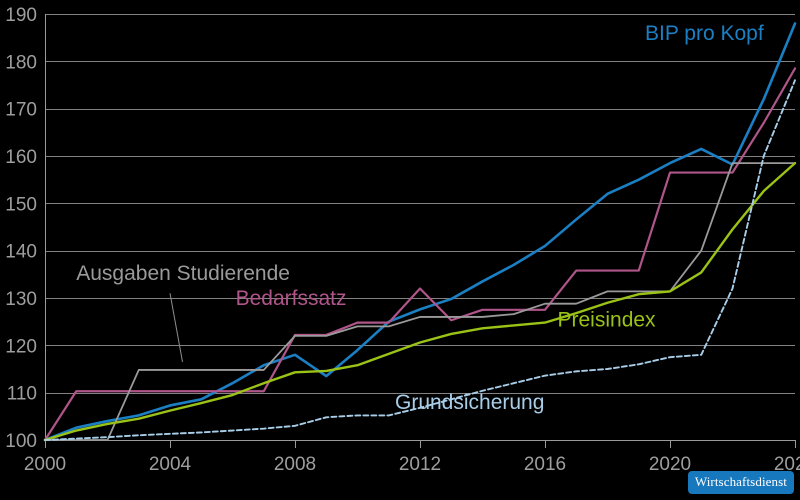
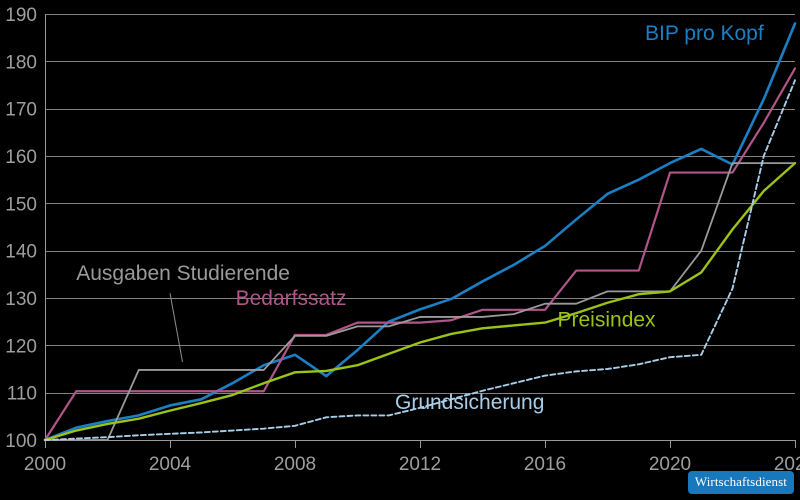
Bedarfssatz/2012: 132 -> 125
